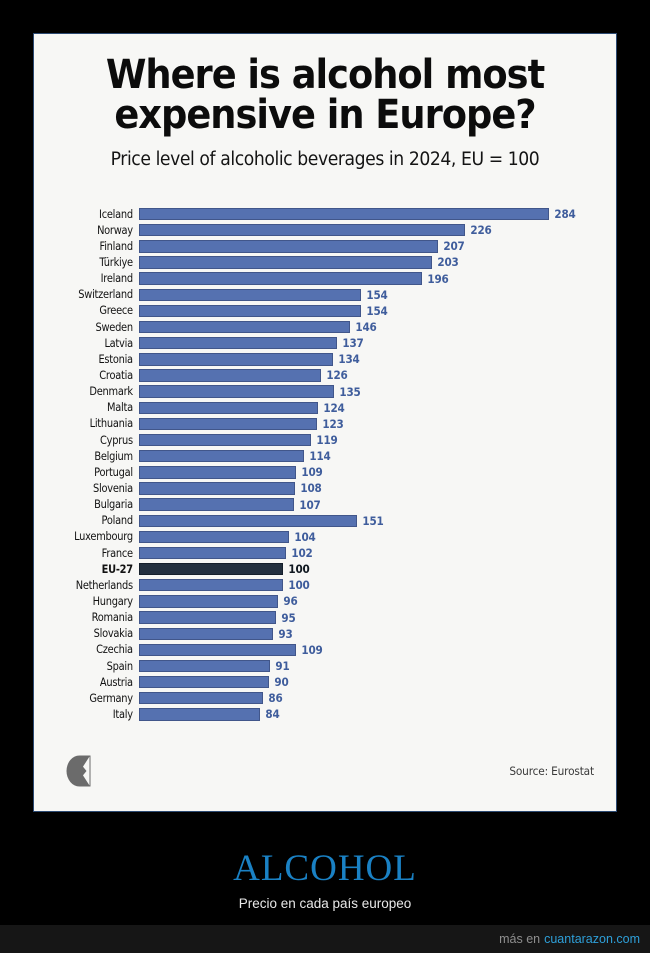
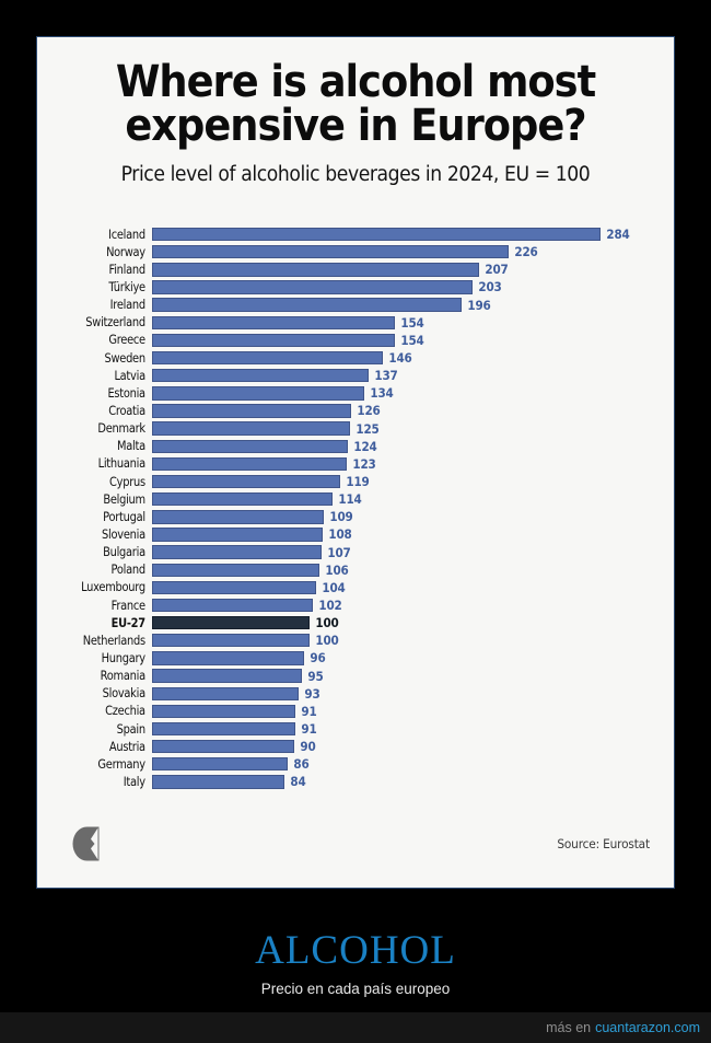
Denmark: 135 -> 125
Poland: 151 -> 106
Czechia: 109 -> 91
